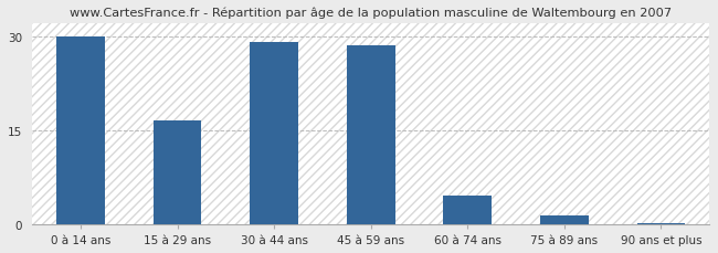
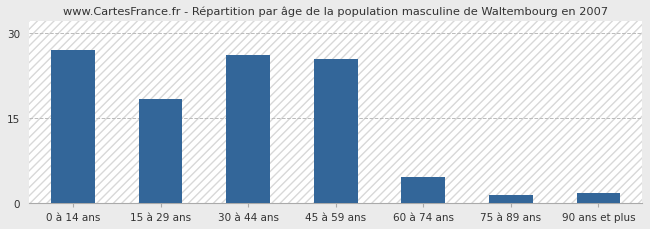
0 à 14 ans: 30.0 -> 27.0
15 à 29 ans: 16.5 -> 18.4
30 à 44 ans: 29.0 -> 26.0
45 à 59 ans: 28.5 -> 25.4
90 ans et plus: 0.1 -> 1.8
